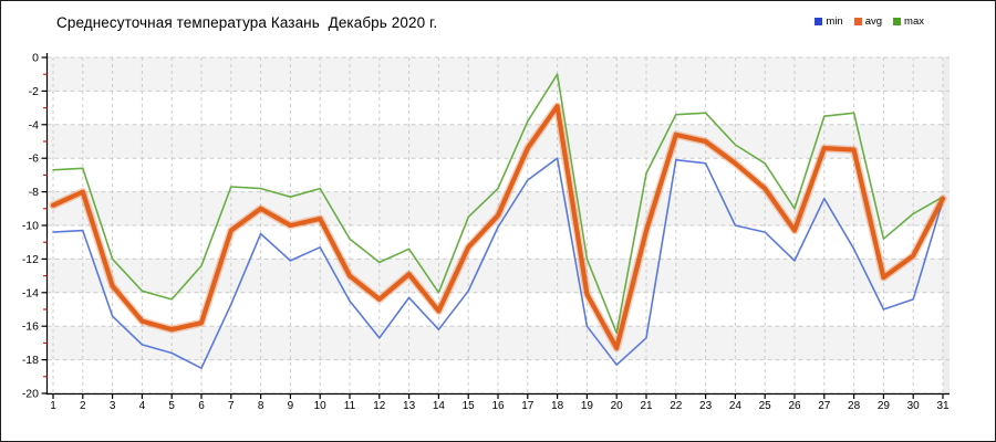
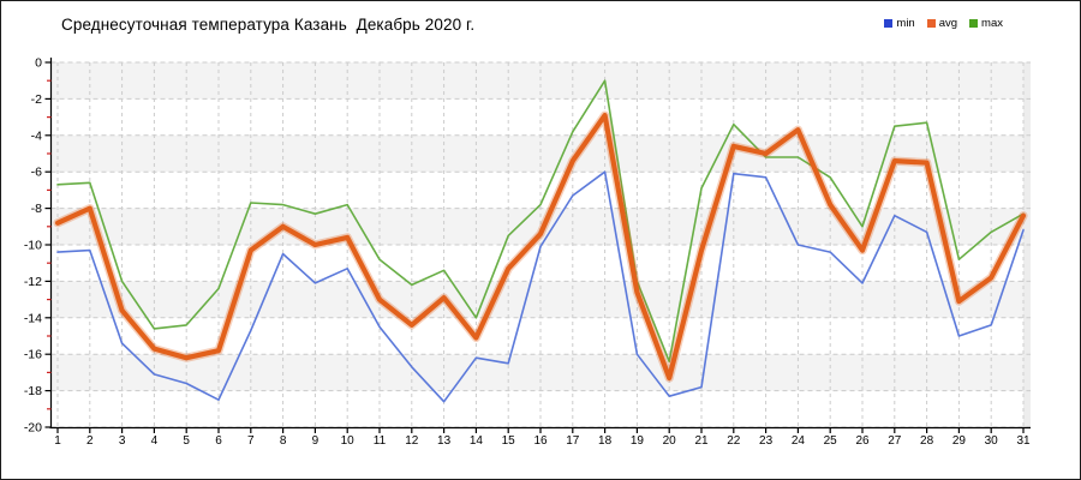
max/4: -13.9 -> -14.6
min/13: -14.3 -> -18.6
min/15: -13.9 -> -16.5
avg/19: -14.1 -> -12.6
min/21: -16.7 -> -17.8
max/23: -3.3 -> -5.2
avg/24: -6.3 -> -3.7
min/28: -11.4 -> -9.3
min/31: -8.5 -> -9.2
